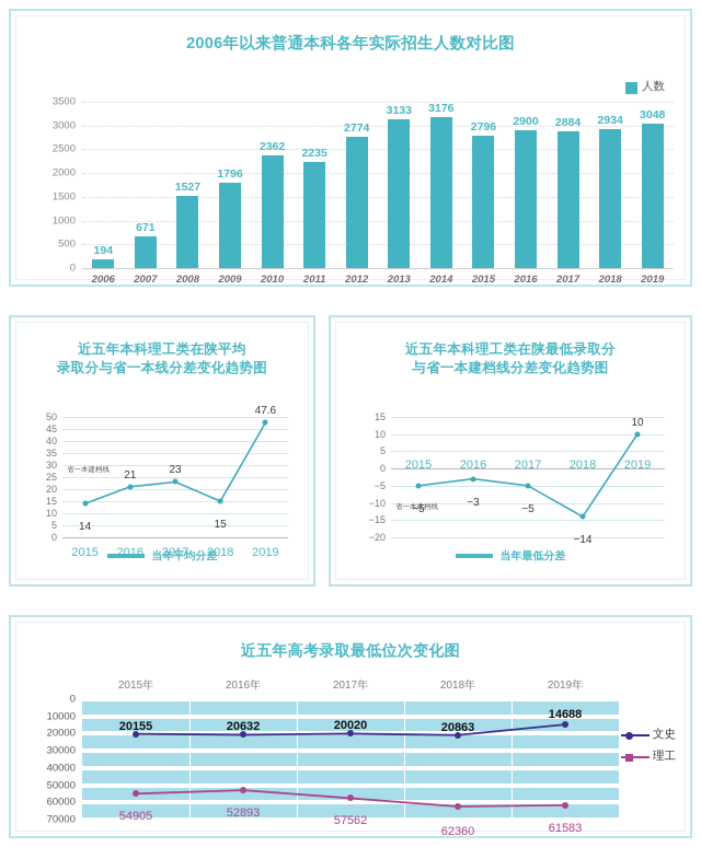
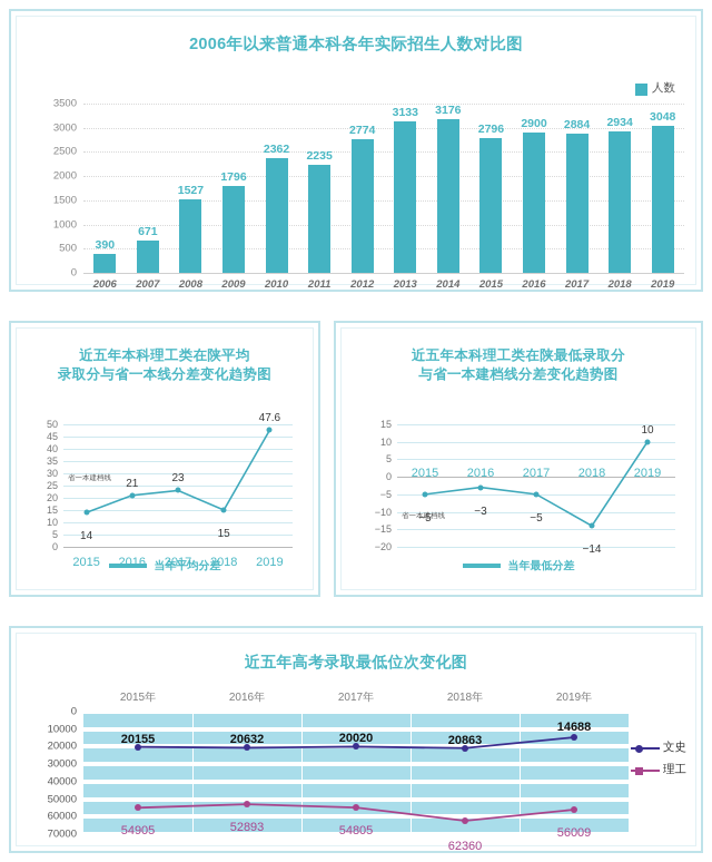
2006年以来普通本科各年实际招生人数对比图/2006: 194 -> 390
近五年高考录取最低位次变化图/理工/2017年: 57562 -> 54805
近五年高考录取最低位次变化图/理工/2019年: 61583 -> 56009
